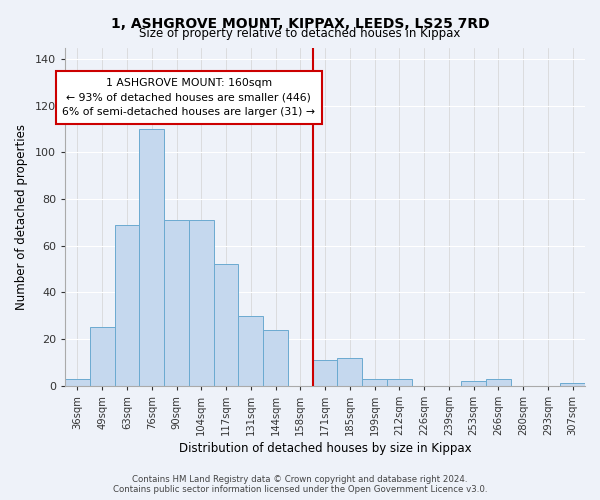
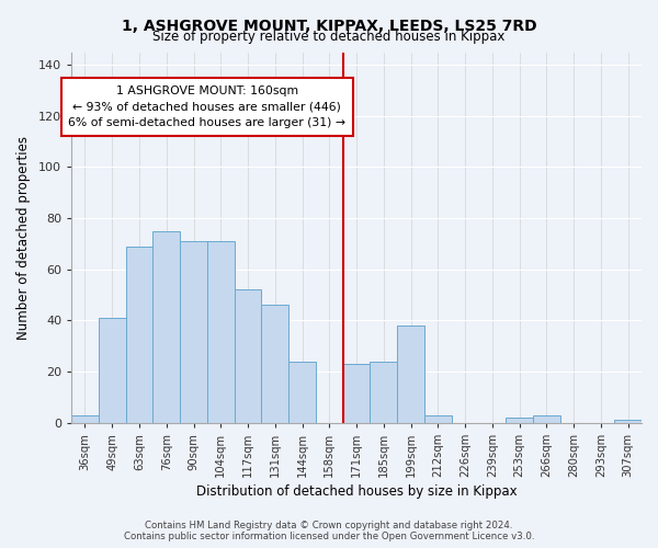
49sqm: 25 -> 41
76sqm: 110 -> 75
131sqm: 30 -> 46
171sqm: 11 -> 23
185sqm: 12 -> 24
199sqm: 3 -> 38
